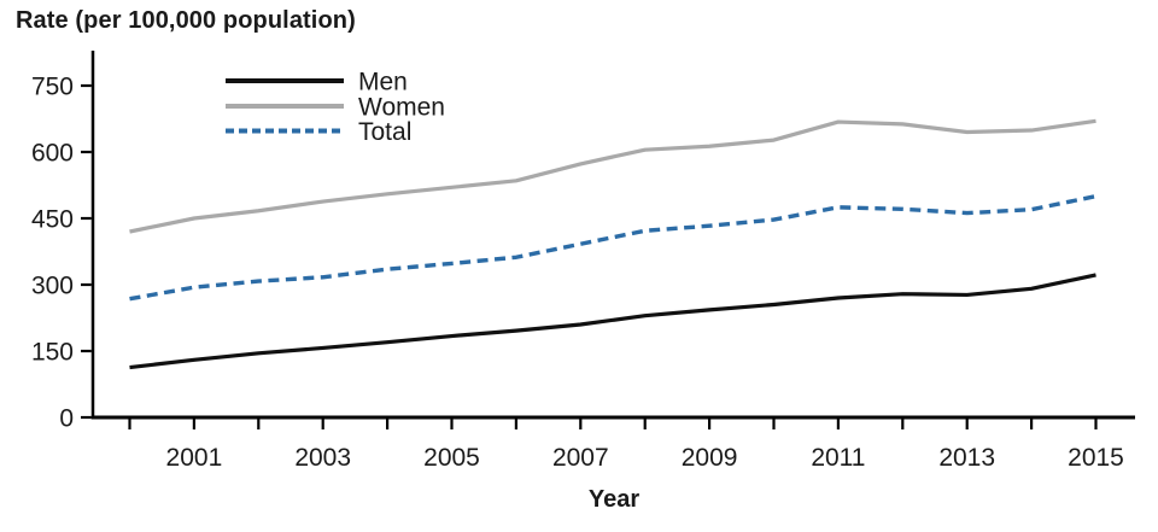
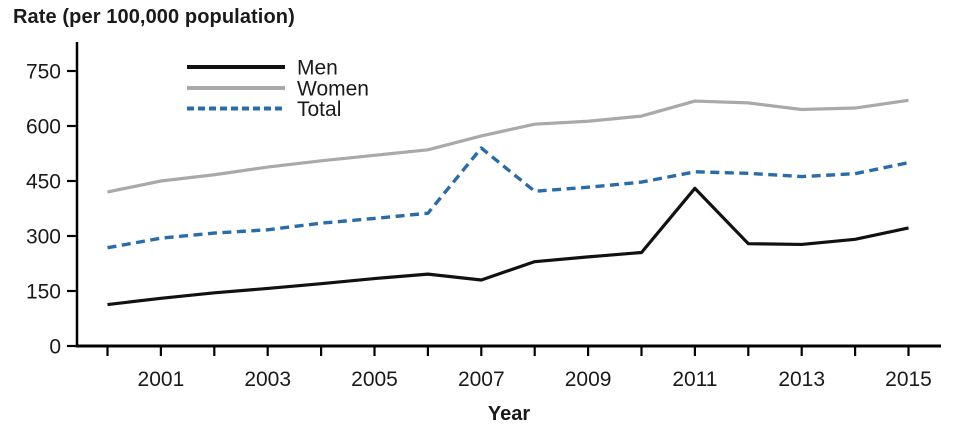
Men/2007: 210 -> 180
Total/2007: 390 -> 540
Men/2011: 270 -> 430
